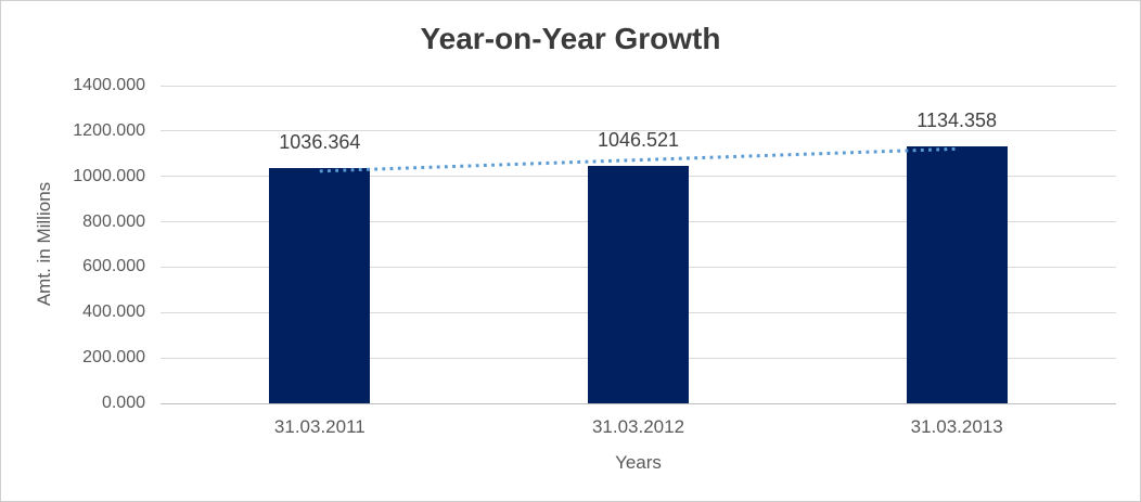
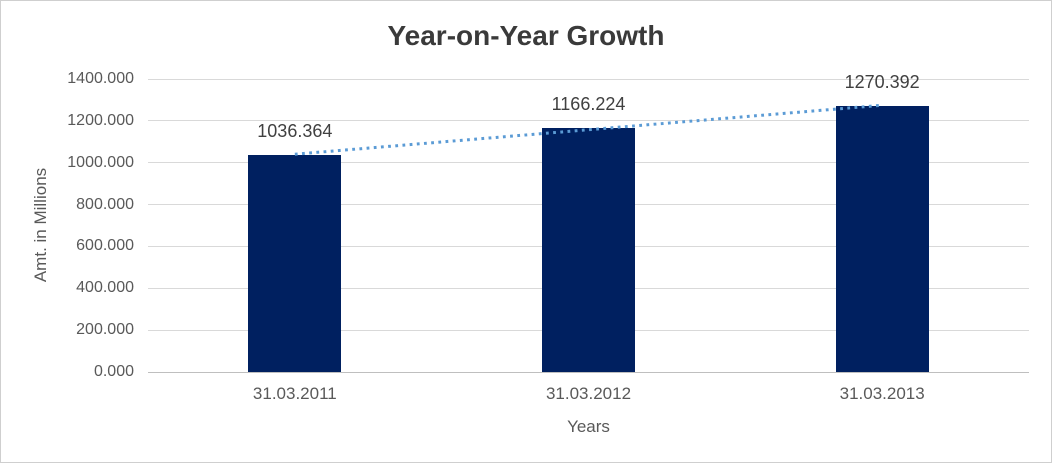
31.03.2012: 1046.521 -> 1166.224
31.03.2013: 1134.358 -> 1270.392
